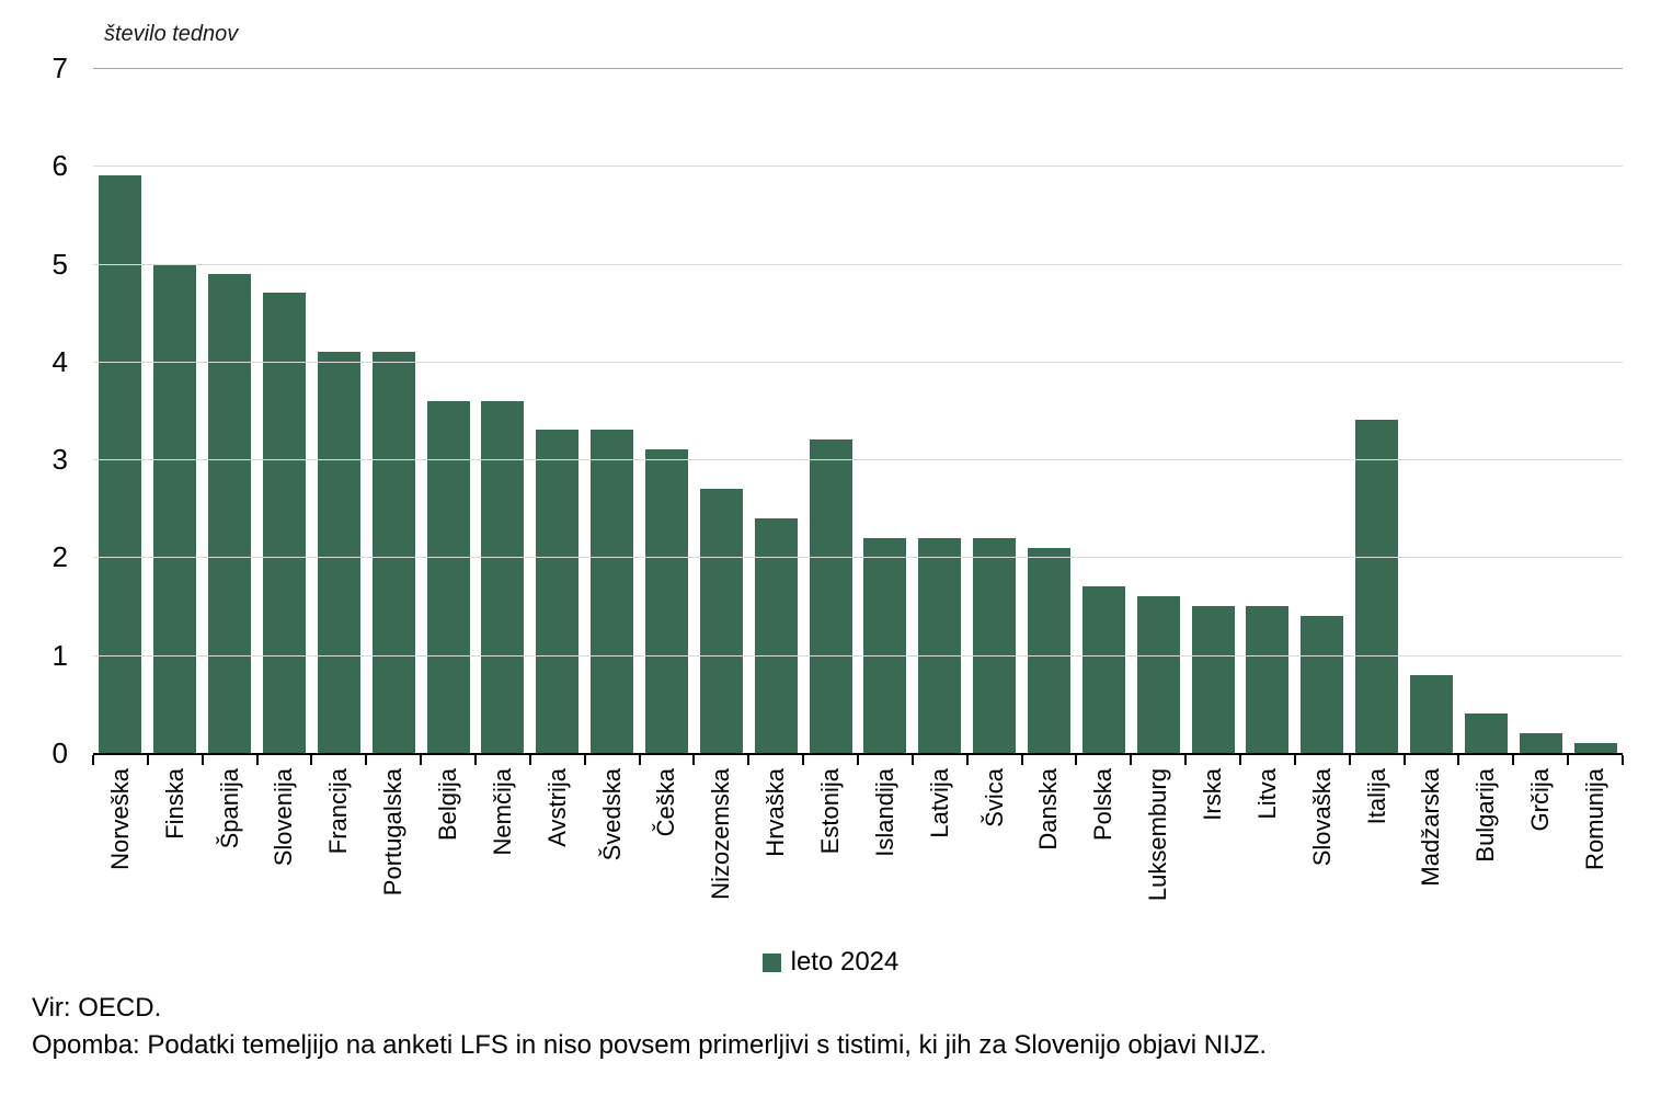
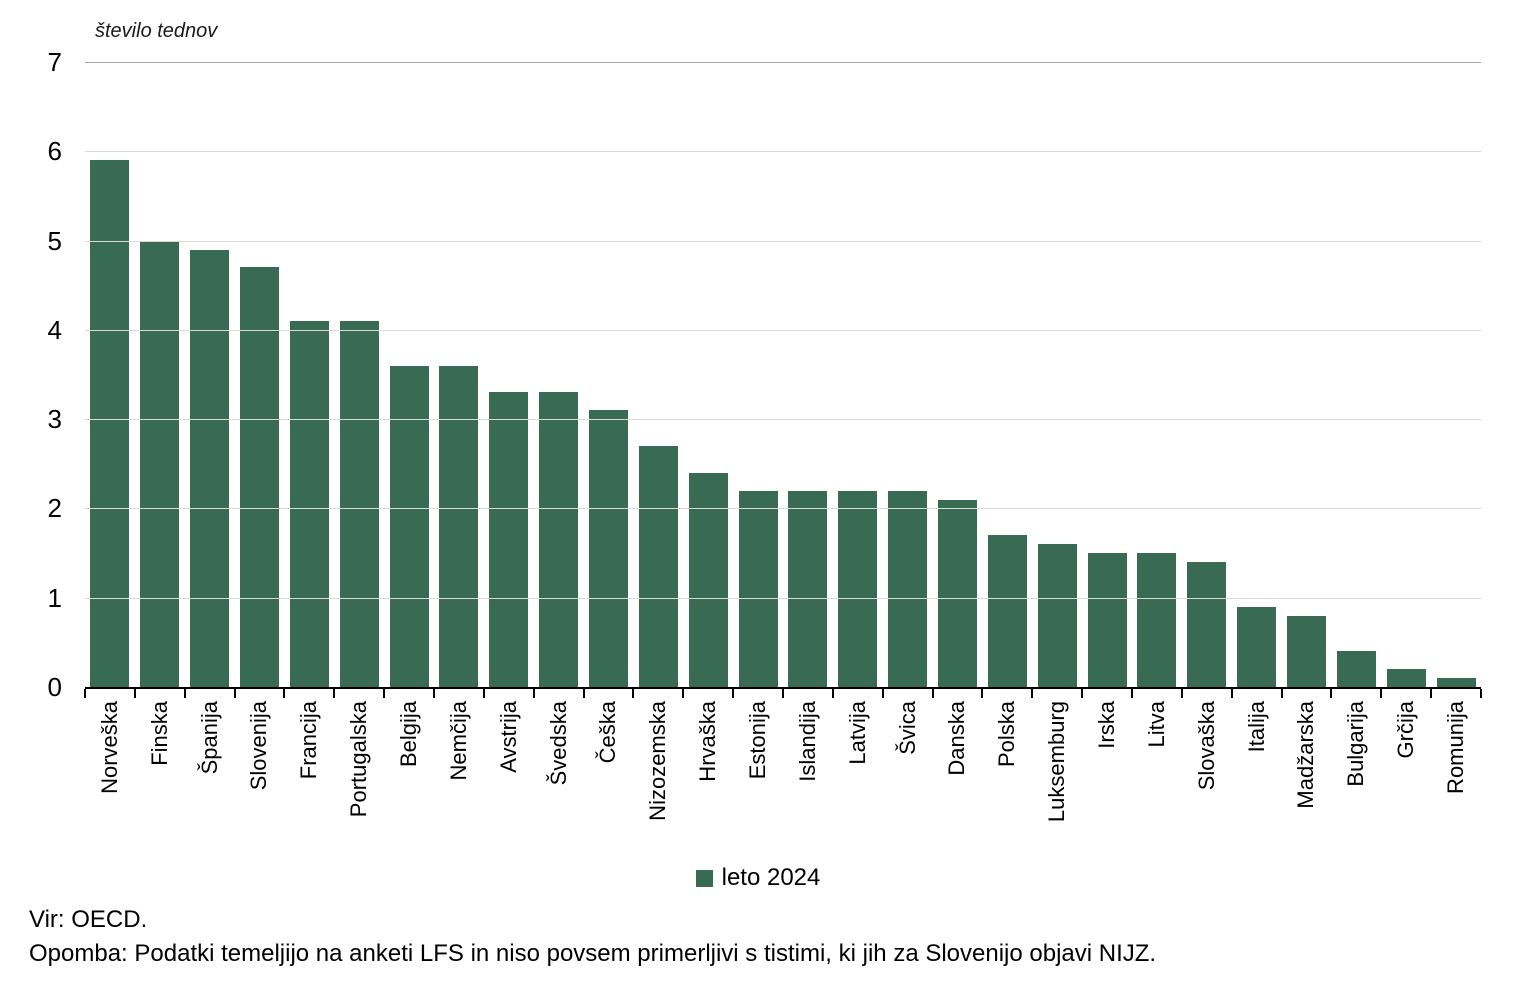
Estonija: 3.2 -> 2.2
Italija: 3.4 -> 0.9
